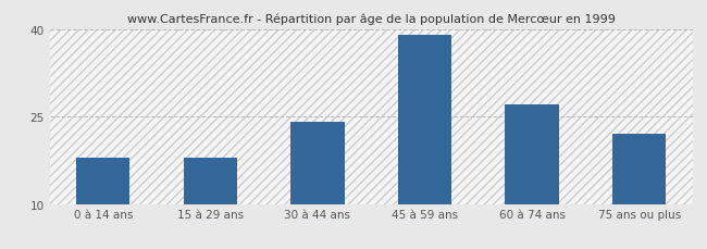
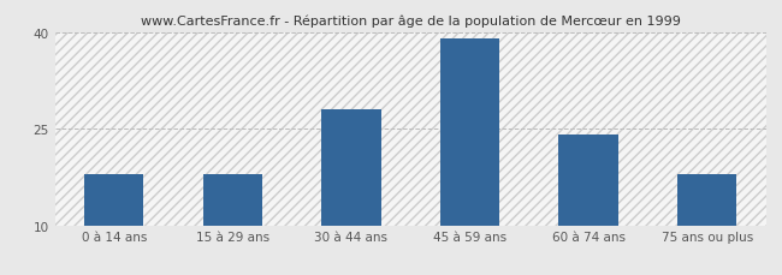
30 à 44 ans: 24 -> 28
60 à 74 ans: 27 -> 24
75 ans ou plus: 22 -> 18
